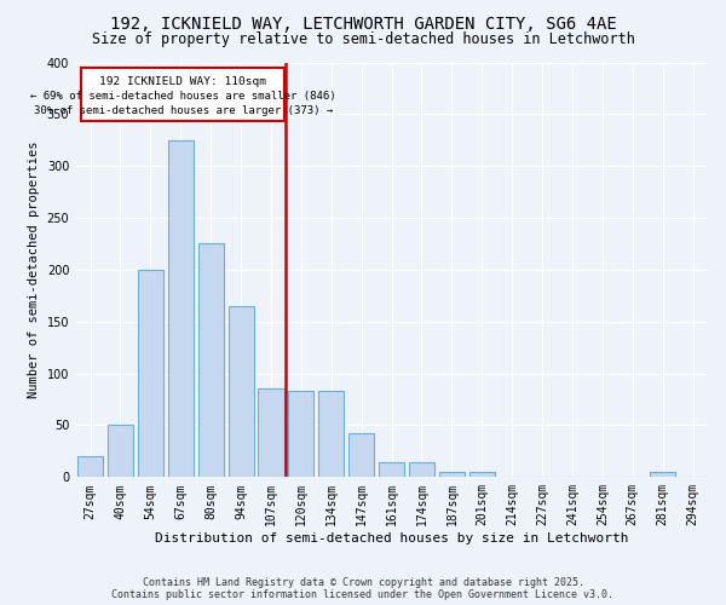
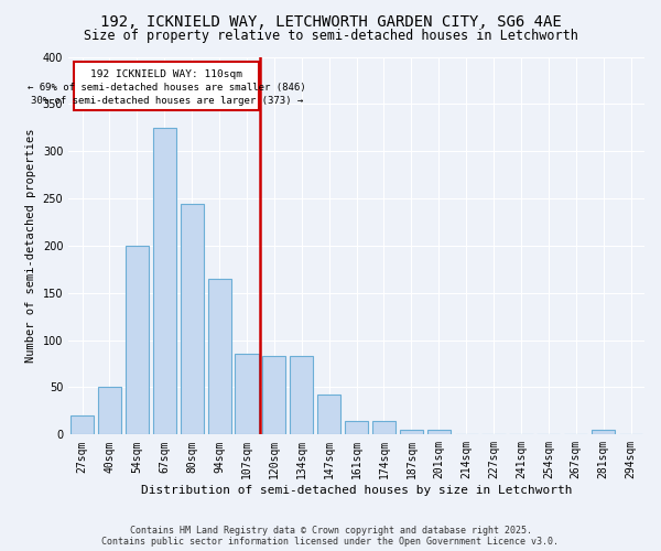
80sqm: 225 -> 244
